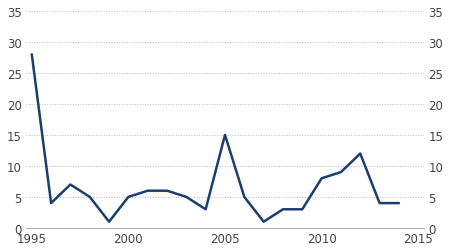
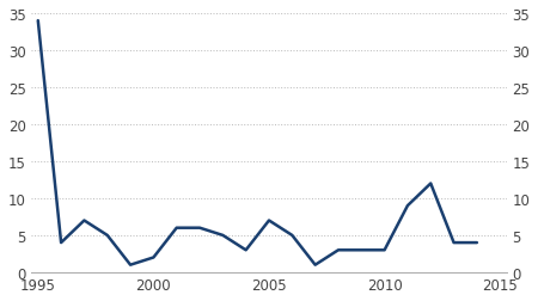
1995: 28 -> 34
2000: 5 -> 2
2005: 15 -> 7
2010: 8 -> 3
